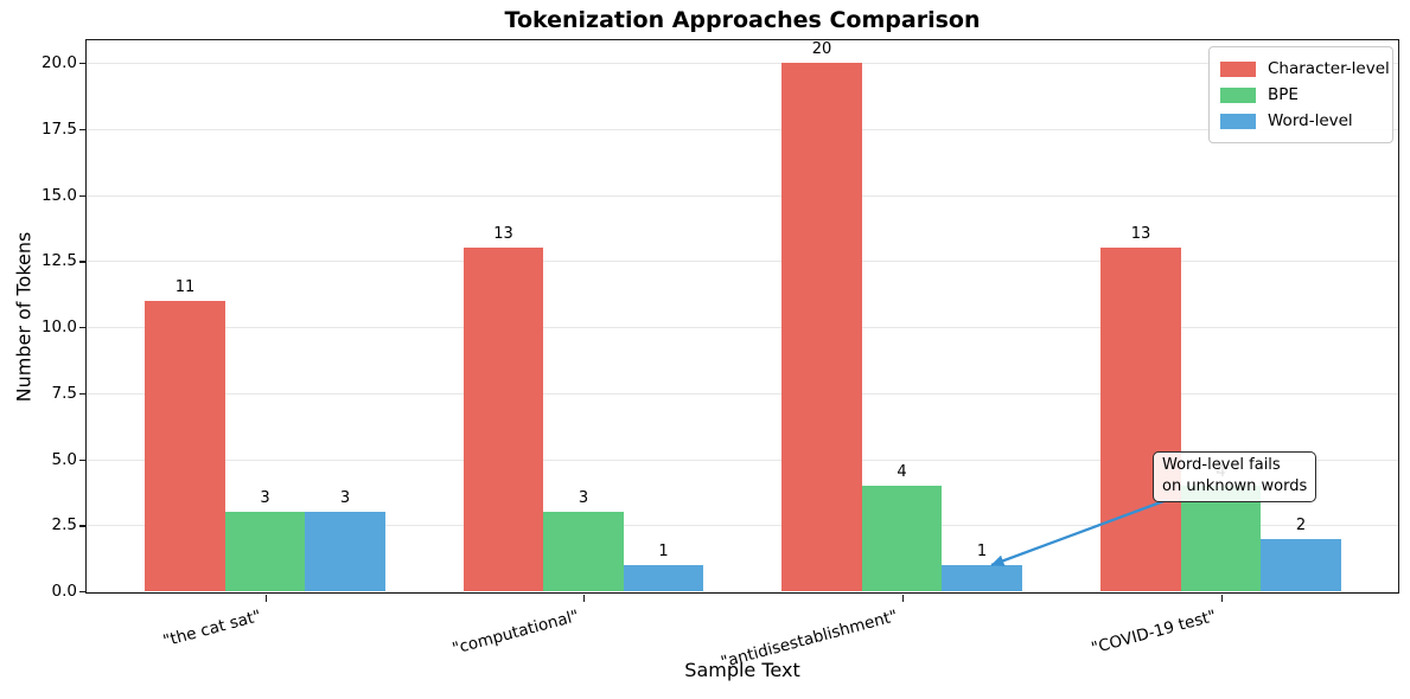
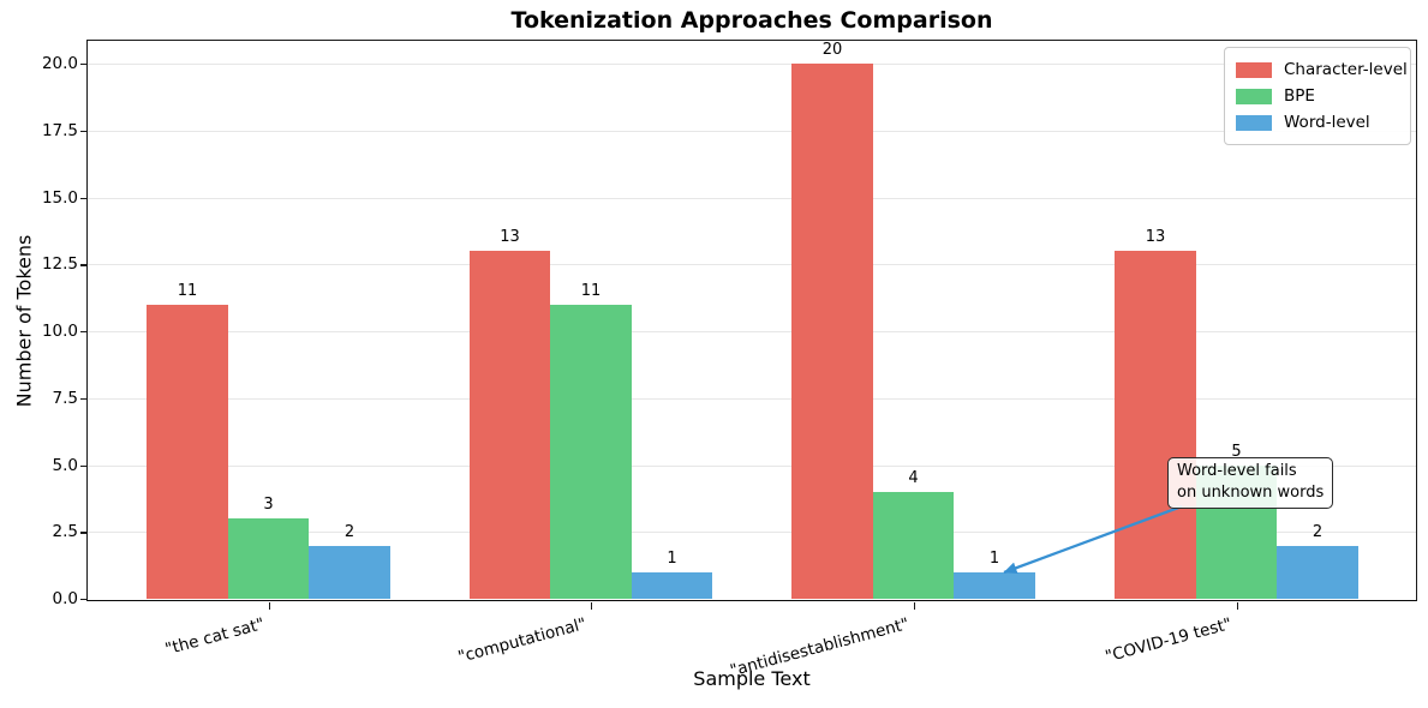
Word-level/"the cat sat": 3 -> 2
BPE/"computational": 3 -> 11
BPE/"COVID-19 test": 4 -> 5
